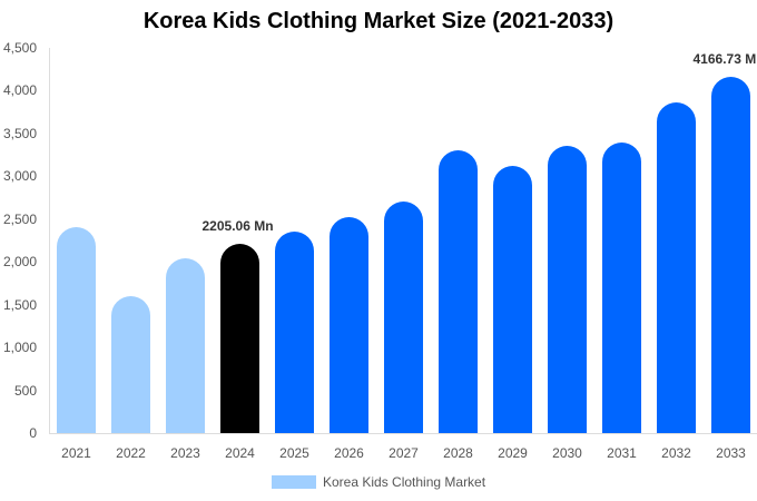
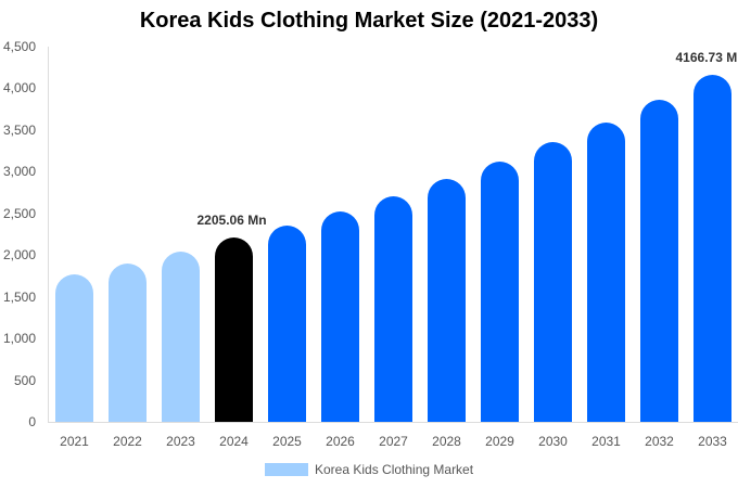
2021: 2400 -> 1800
2022: 1600 -> 1900
2028: 3300 -> 2900
2031: 3400 -> 3600
